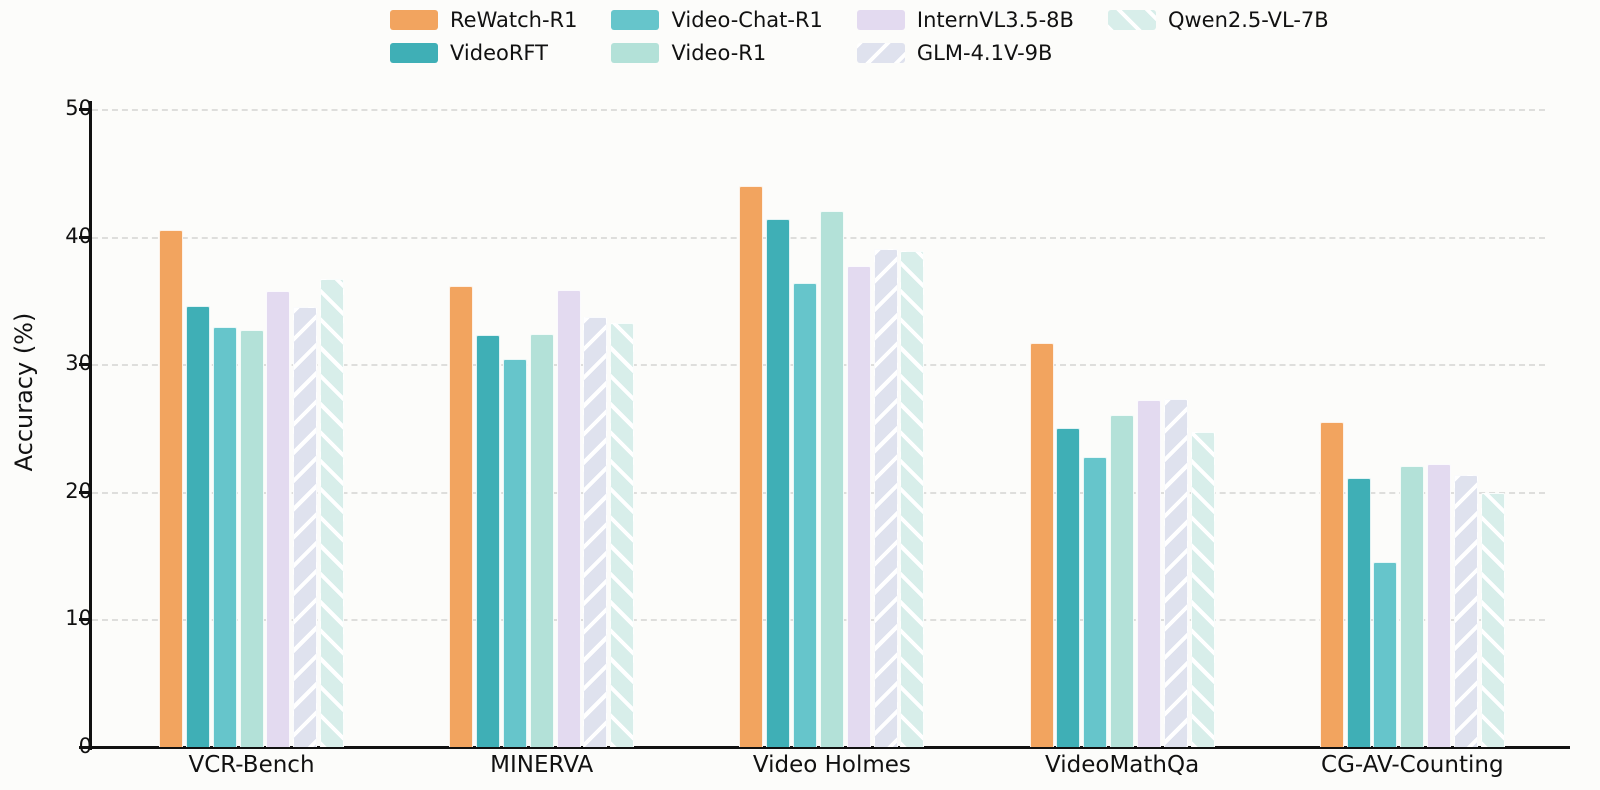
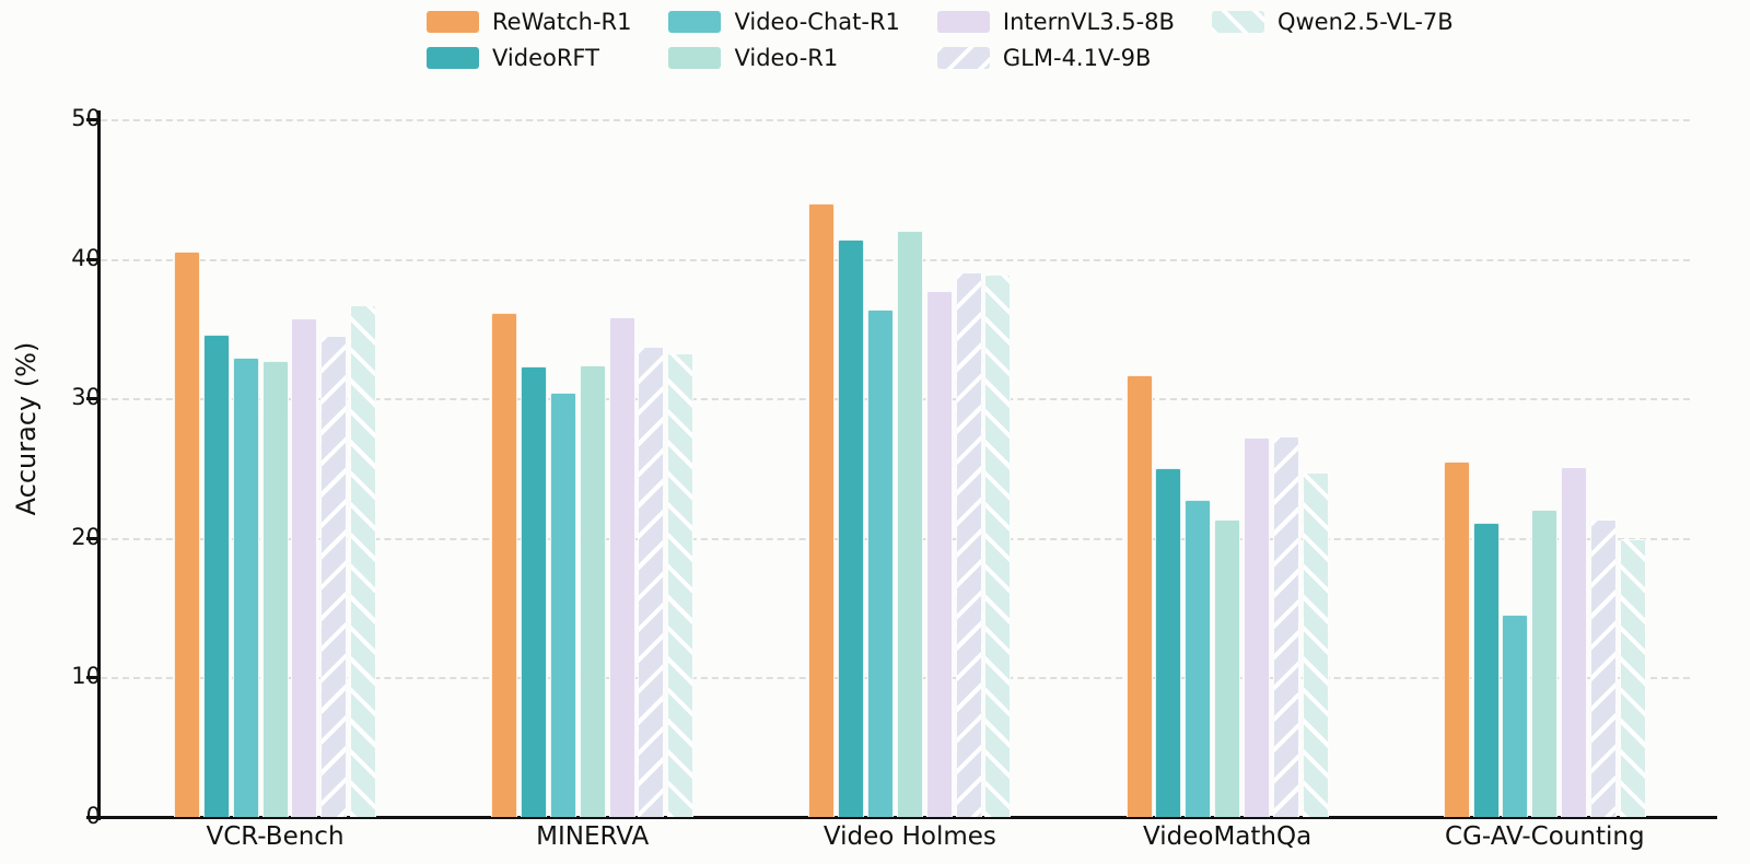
Video-R1/VideoMathQa: 26.0 -> 21.3
InternVL3.5-8B/CG-AV-Counting: 22.2 -> 25.1
